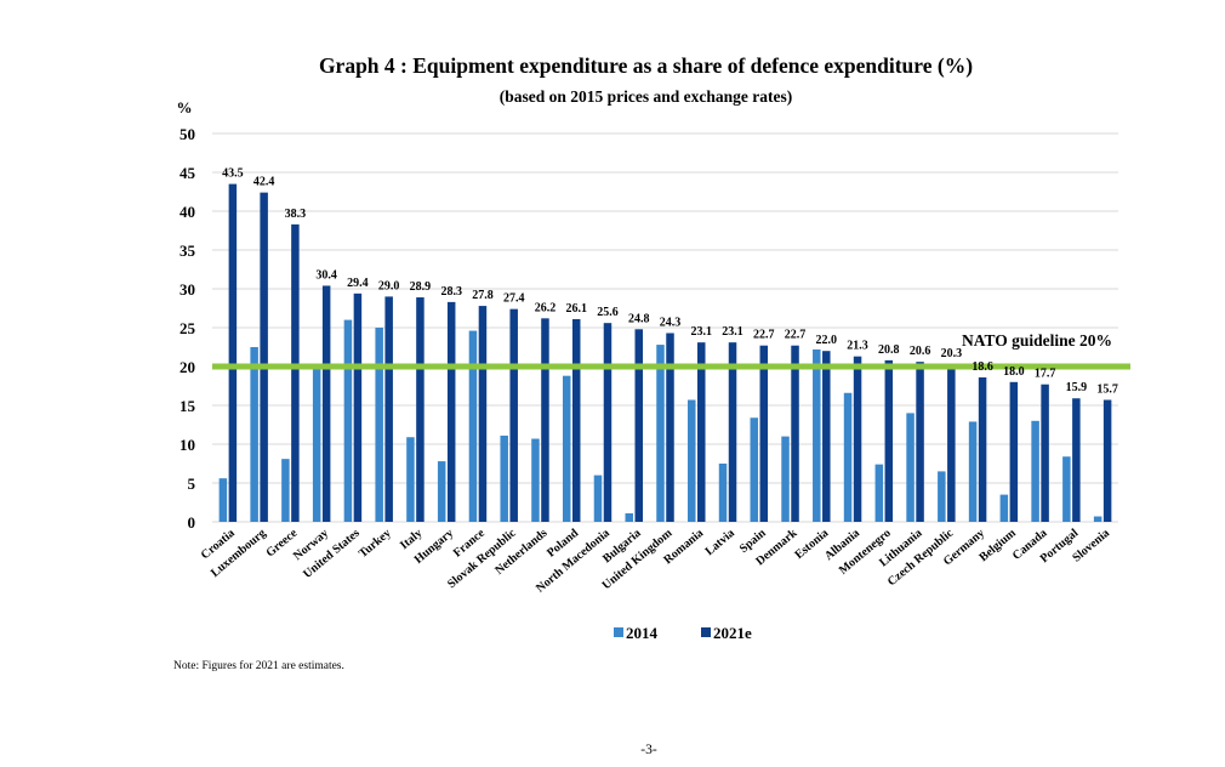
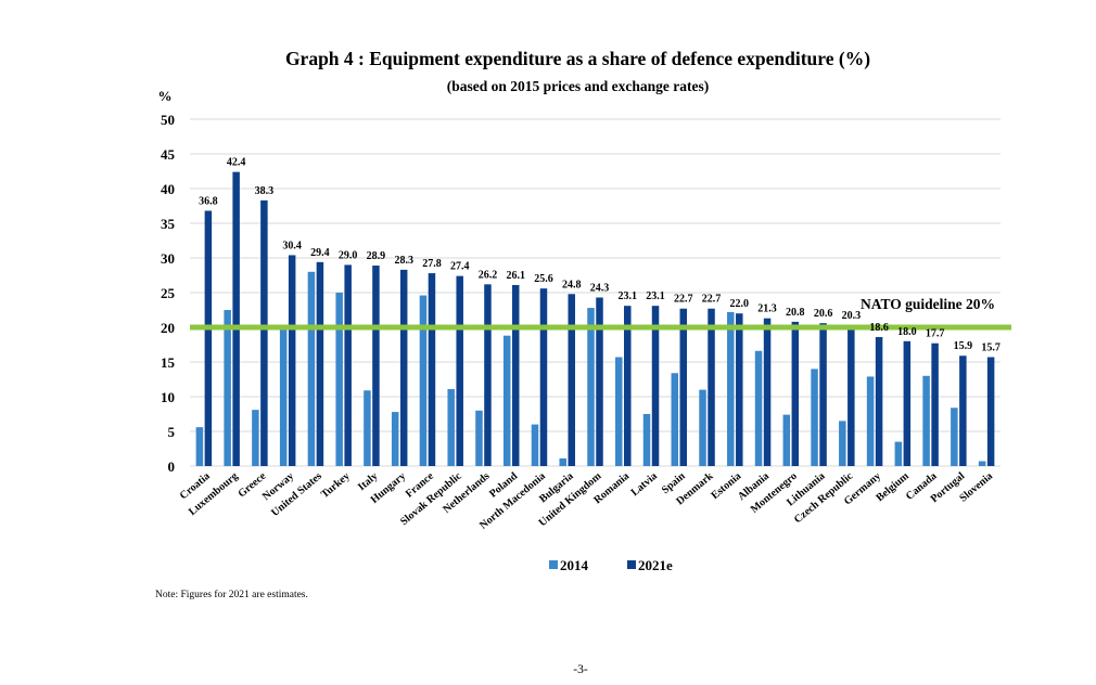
2021e/Croatia: 43.5 -> 36.8
2014/United States: 26 -> 28
2014/Netherlands: 11 -> 8
